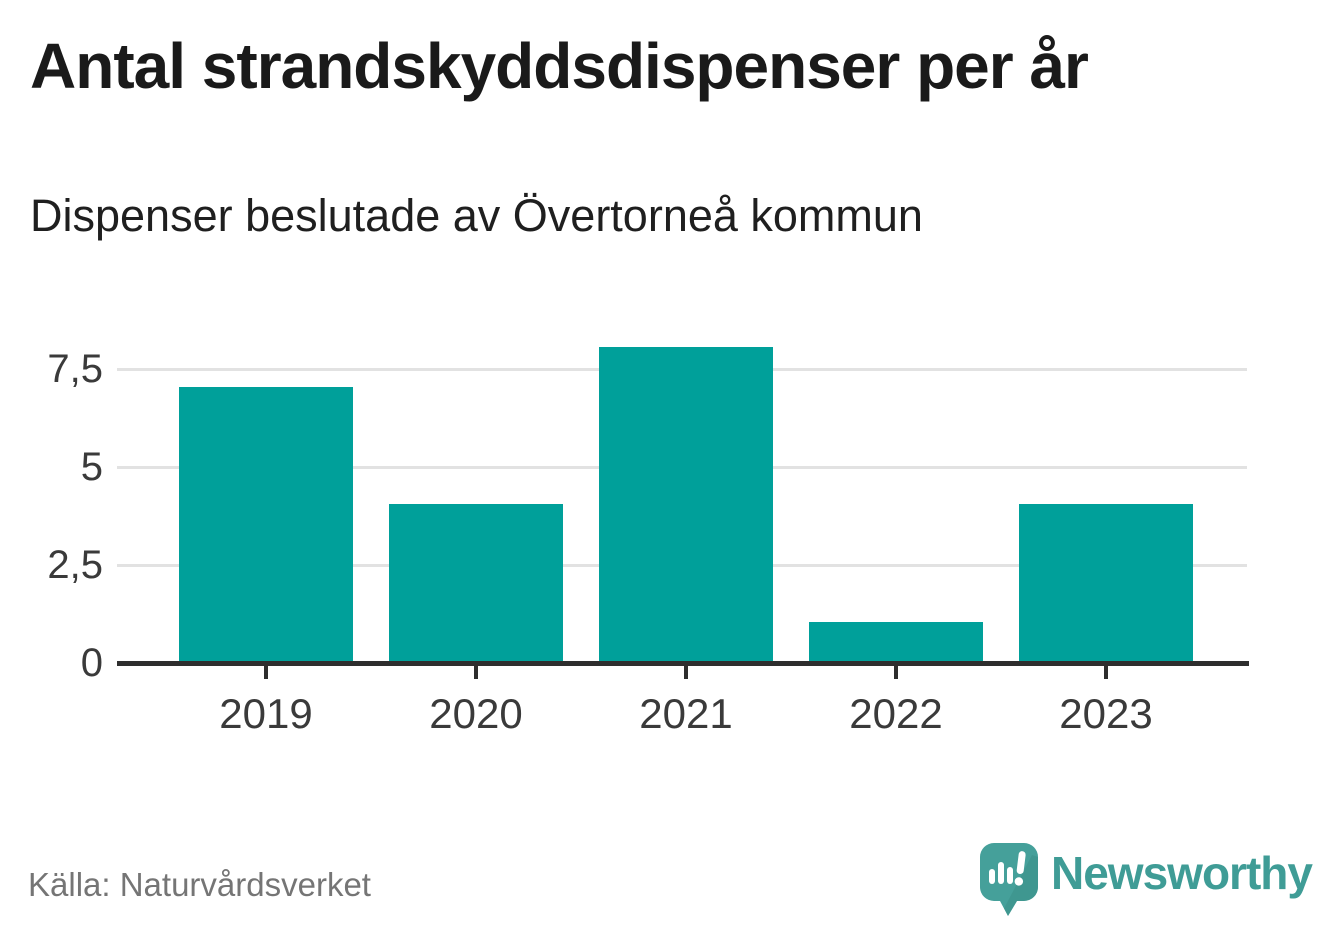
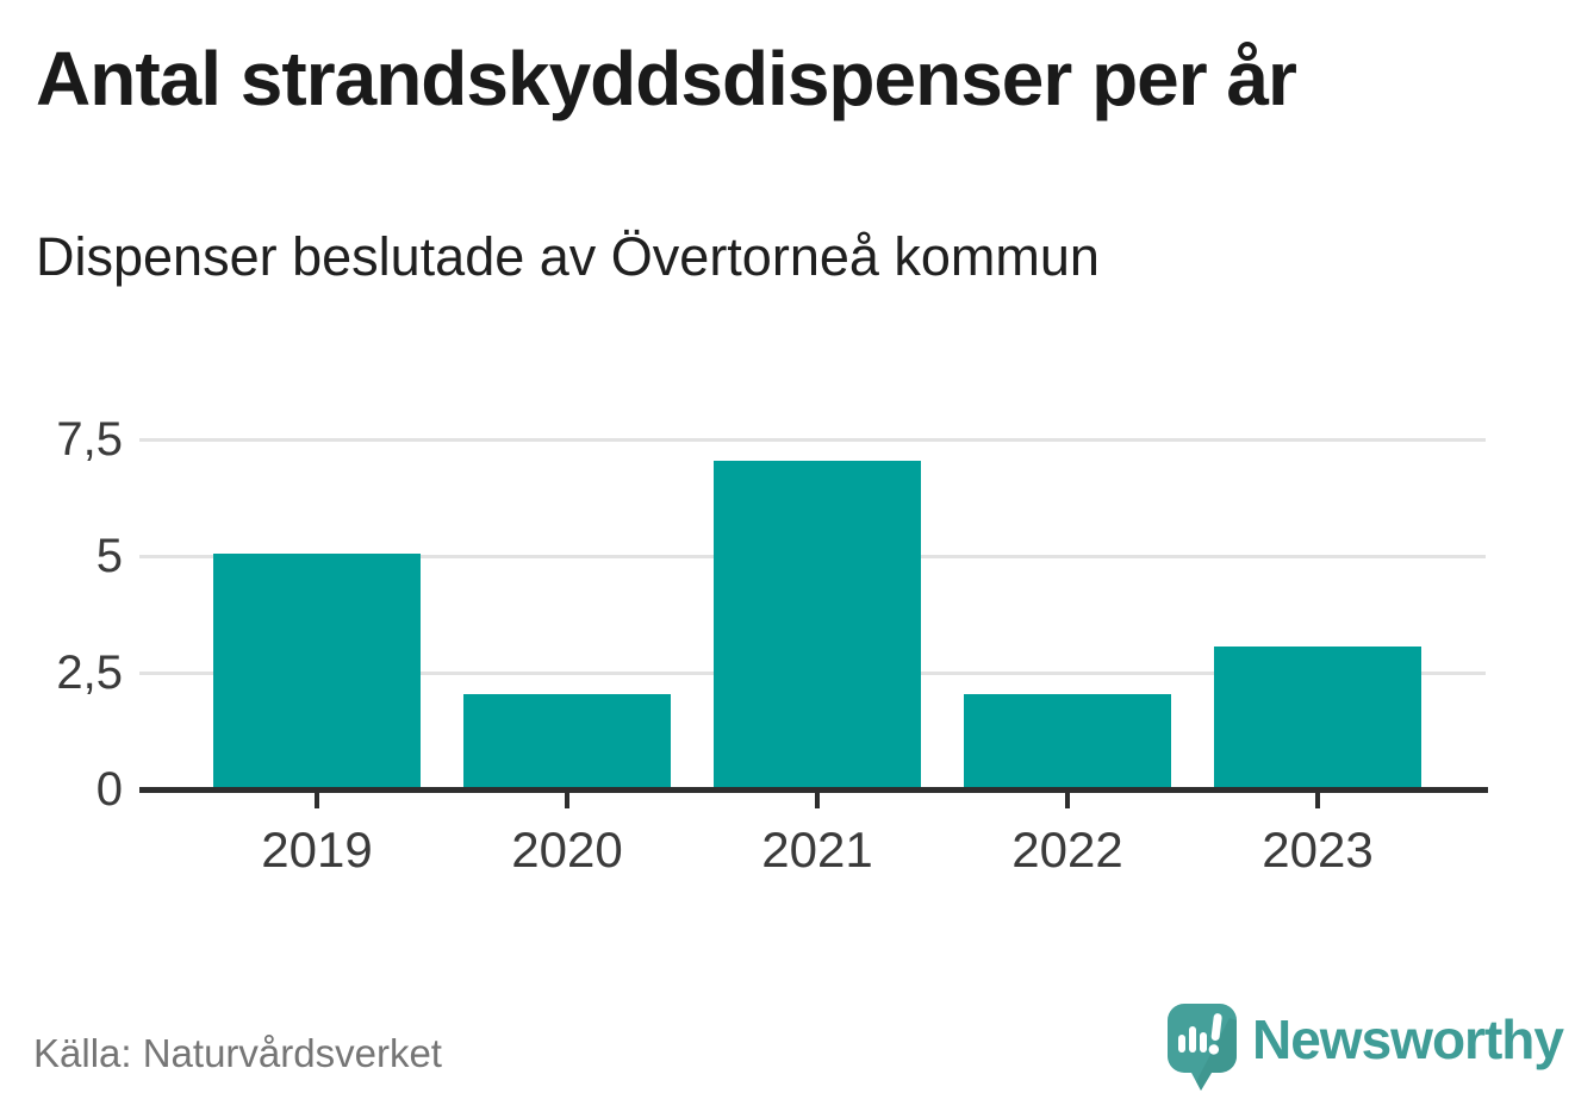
2019: 7 -> 5
2020: 4 -> 2
2021: 8 -> 7
2022: 1 -> 2
2023: 4 -> 3
